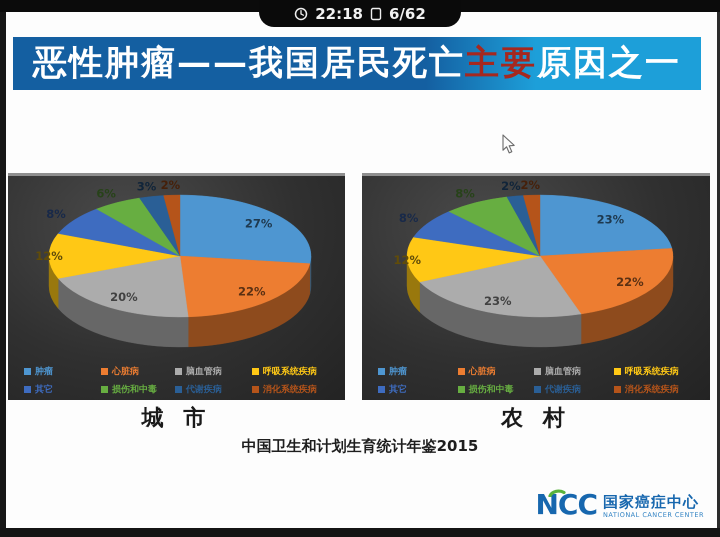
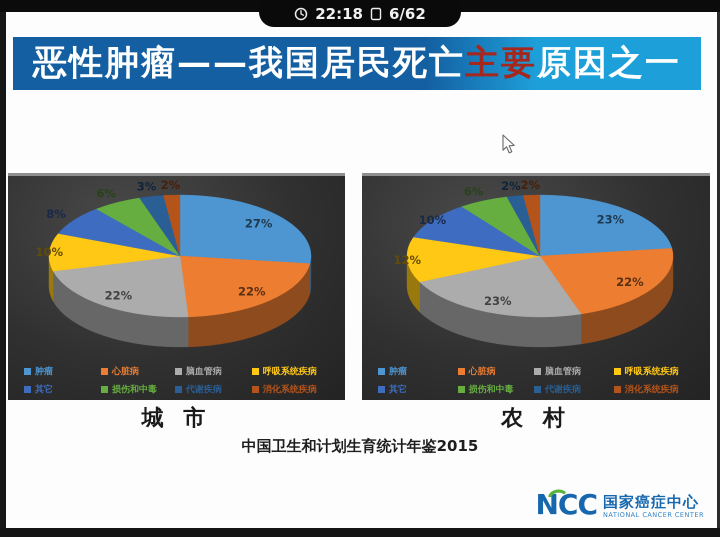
城 市/脑血管病: 20% -> 22%
城 市/呼吸系统疾病: 12% -> 10%
农 村/其它: 8% -> 10%
农 村/损伤和中毒: 8% -> 6%
